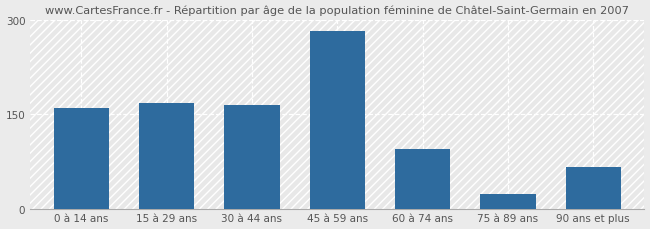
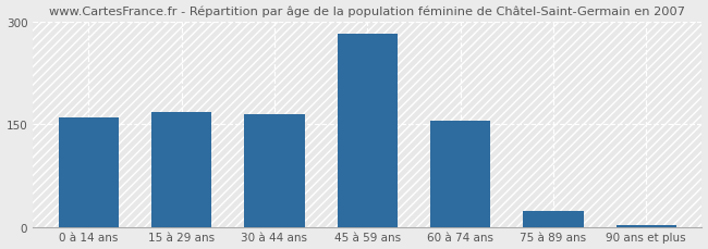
60 à 74 ans: 94 -> 155
90 ans et plus: 66 -> 3
